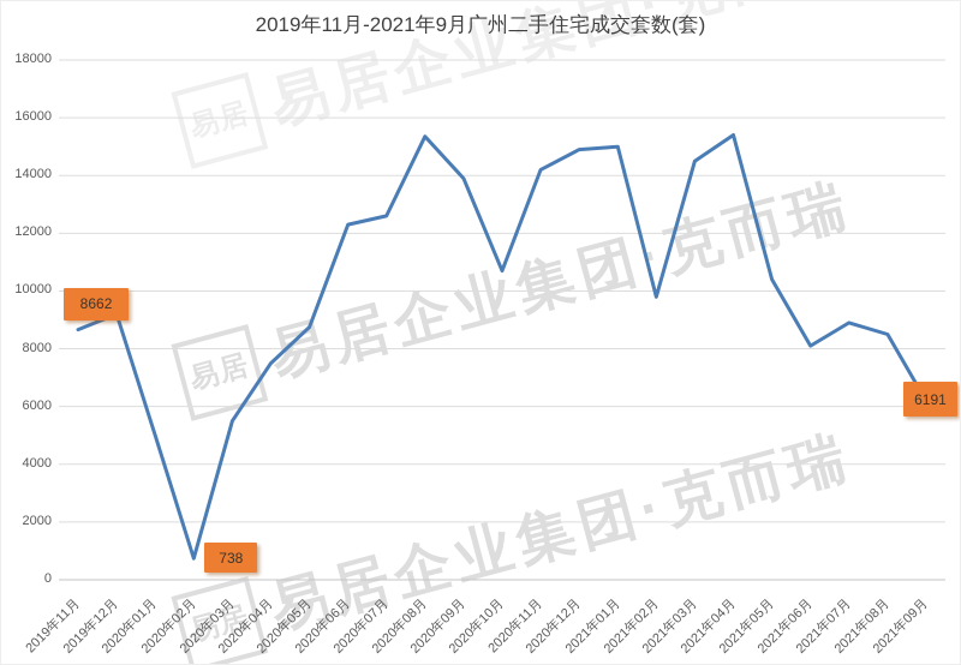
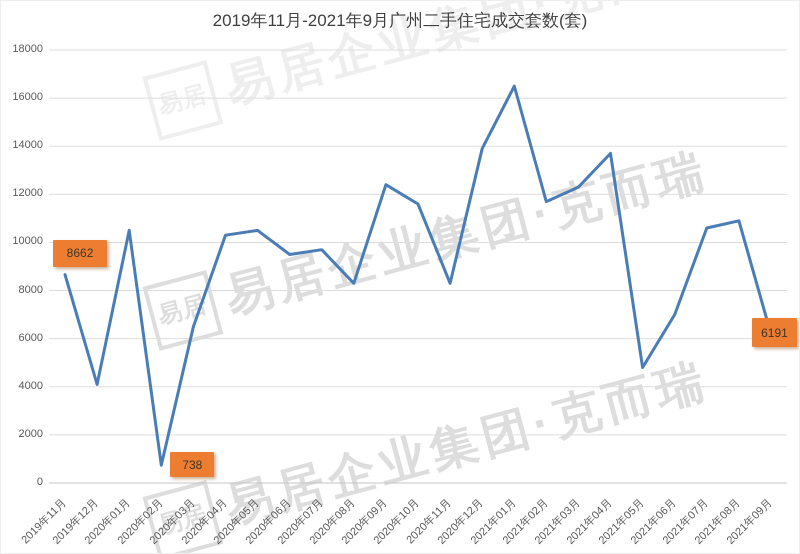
2019年12月: 9200 -> 4100
2020年01月: 5000 -> 10500
2020年03月: 5500 -> 6500
2020年04月: 7500 -> 10300
2020年05月: 8800 -> 10500
2020年06月: 12300 -> 9500
2020年07月: 12600 -> 9700
2020年08月: 15400 -> 8300
2020年09月: 13900 -> 12400
2020年10月: 10700 -> 11600
2020年11月: 14200 -> 8300
2020年12月: 14900 -> 13900
2021年01月: 15000 -> 16500
2021年02月: 9800 -> 11700
2021年03月: 14500 -> 12300
2021年04月: 15400 -> 13700
2021年05月: 10400 -> 4800
2021年06月: 8100 -> 7000
2021年07月: 8900 -> 10600
2021年08月: 8500 -> 10900
